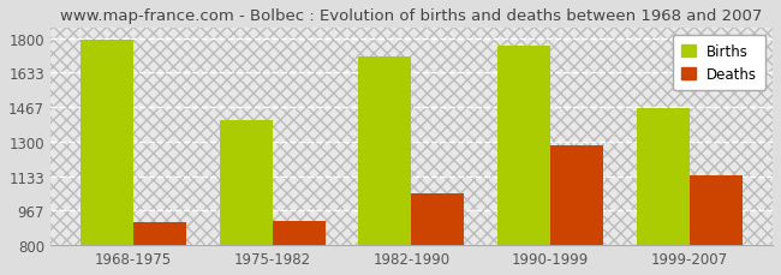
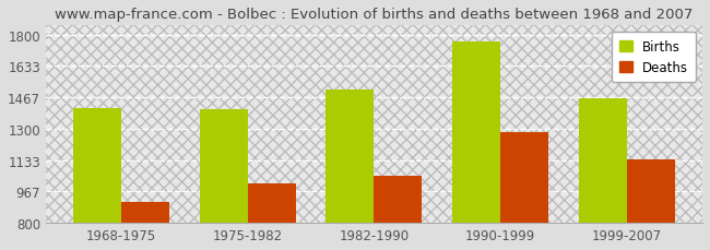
Births/1968-1975: 1790 -> 1410
Deaths/1975-1982: 920 -> 1010
Births/1982-1990: 1710 -> 1510
